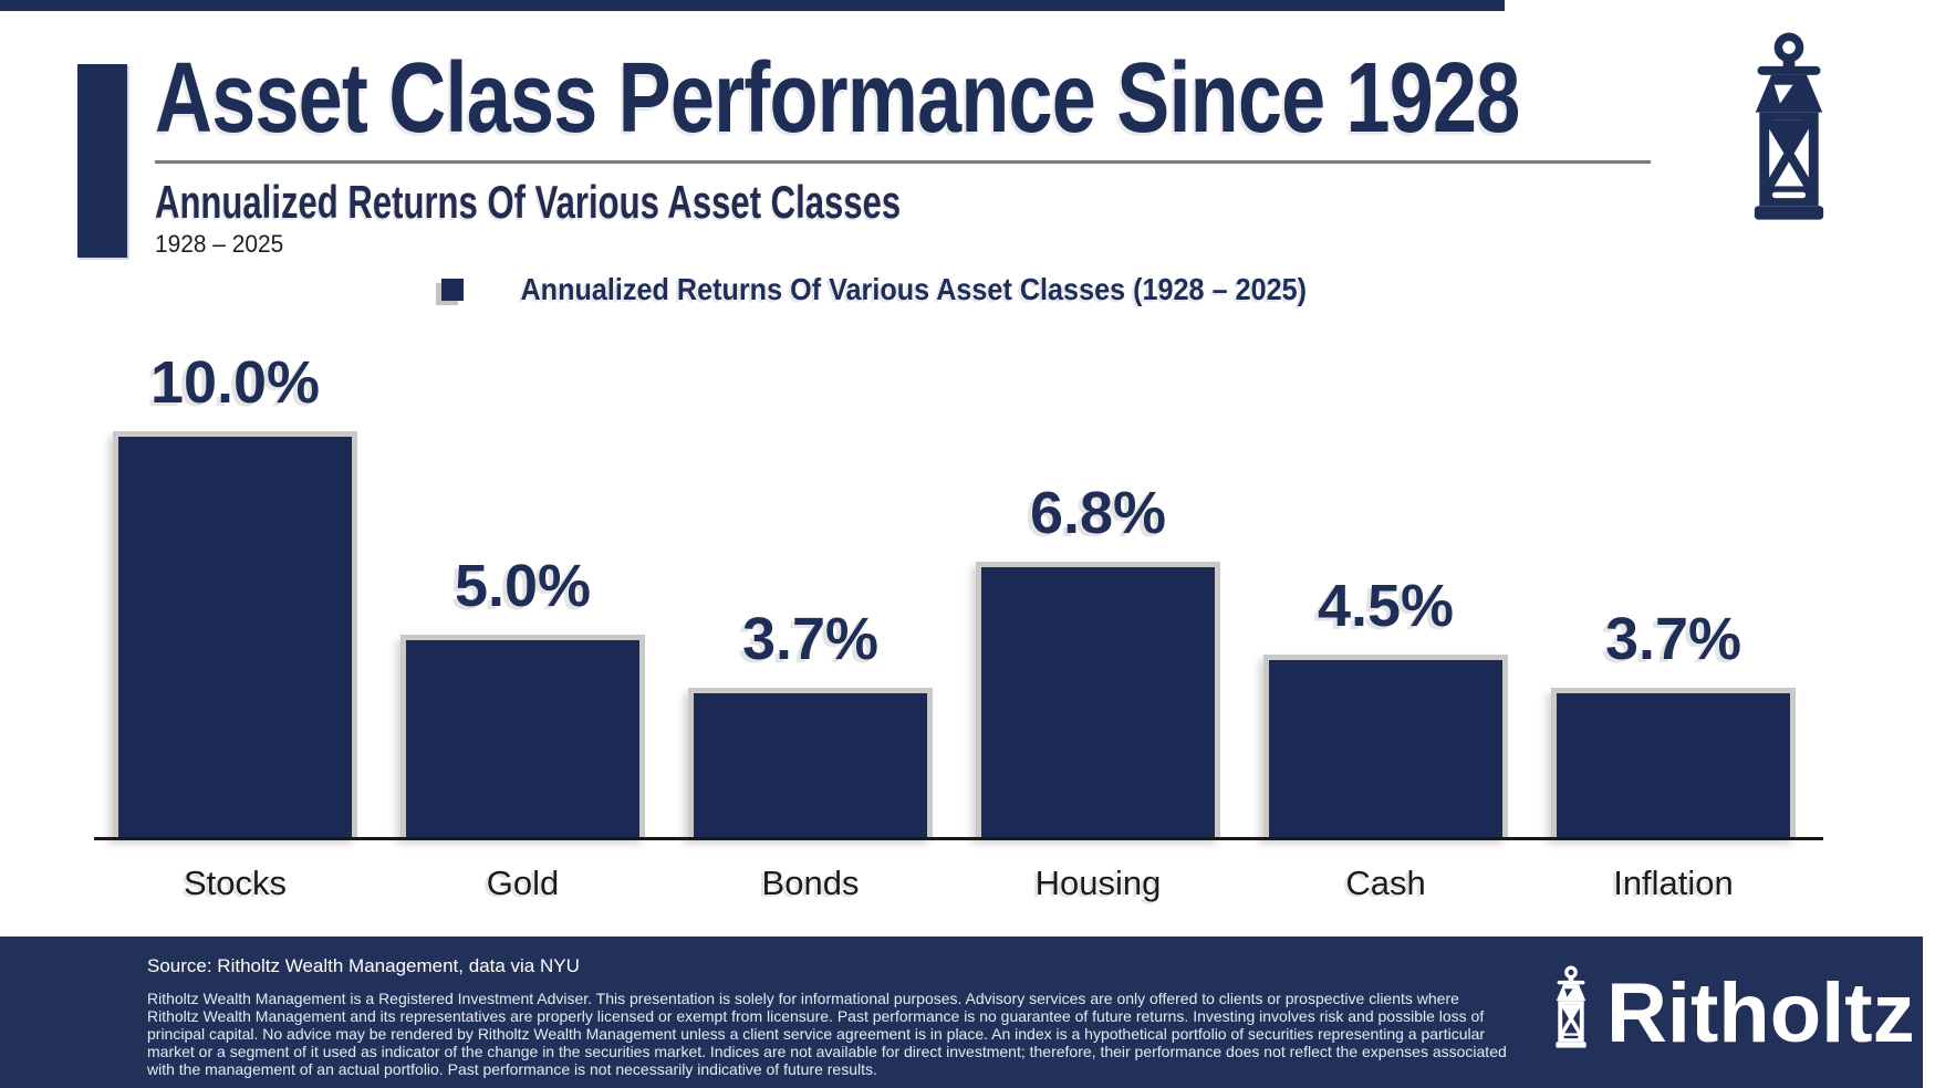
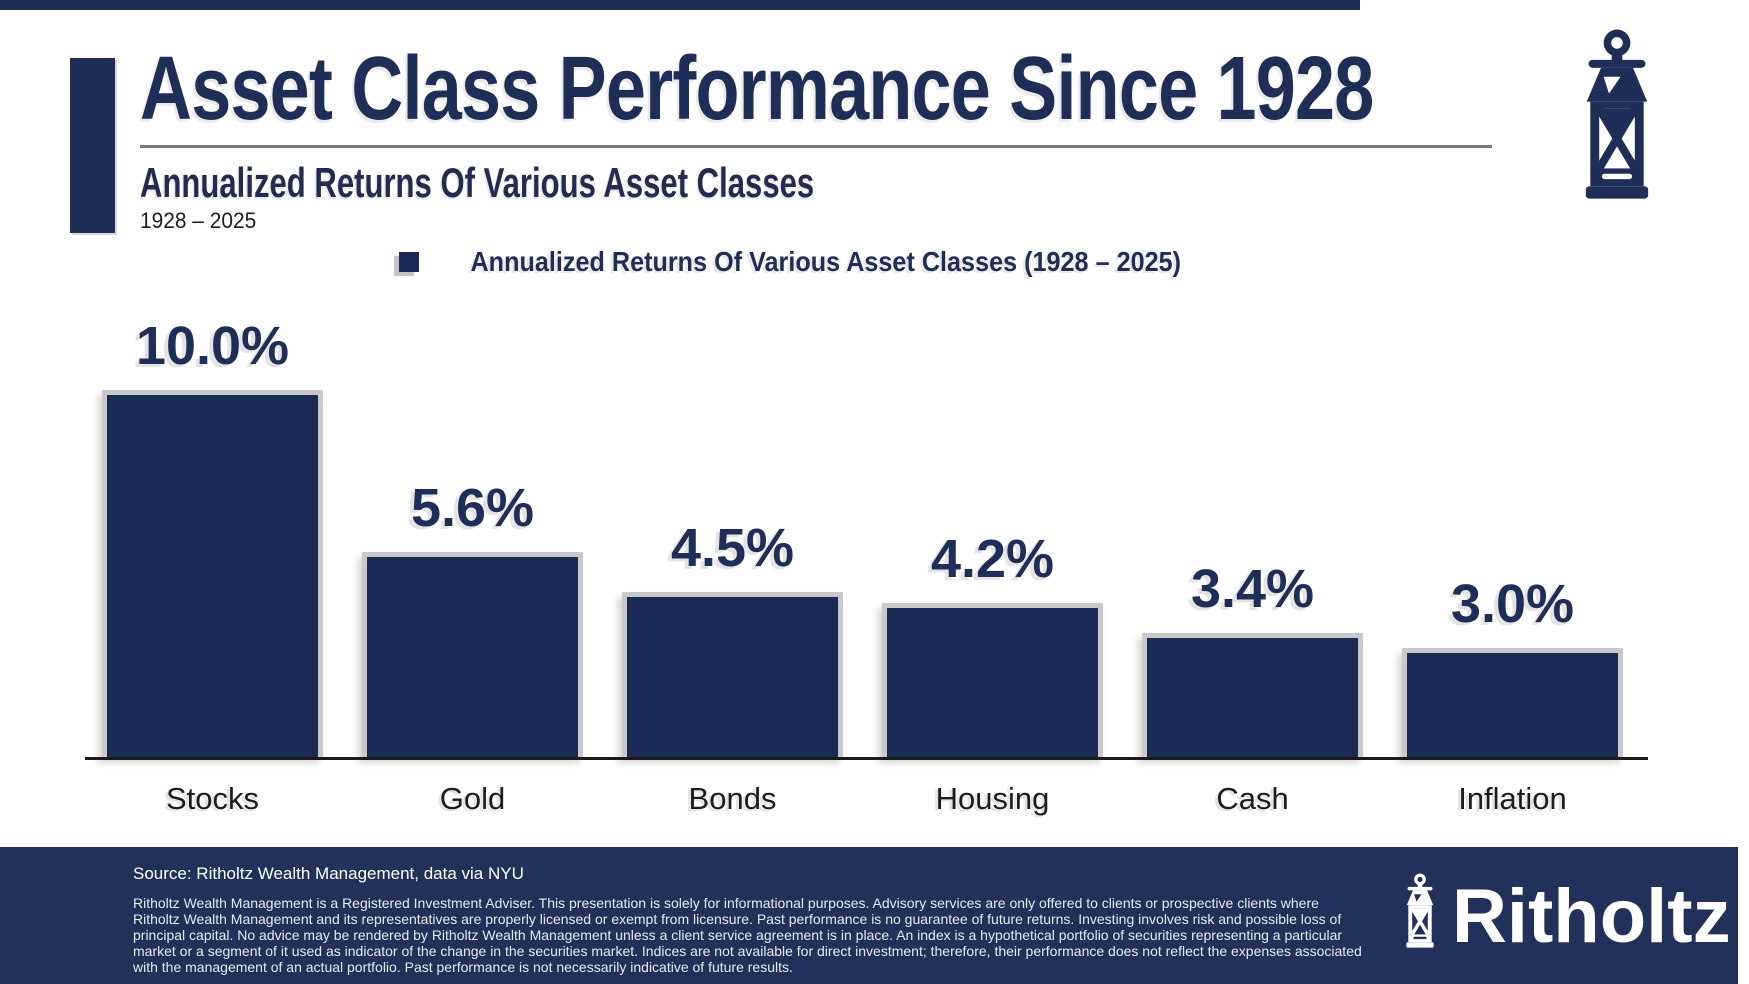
Gold: 5.0% -> 5.6%
Bonds: 3.7% -> 4.5%
Housing: 6.8% -> 4.2%
Cash: 4.5% -> 3.4%
Inflation: 3.7% -> 3.0%
